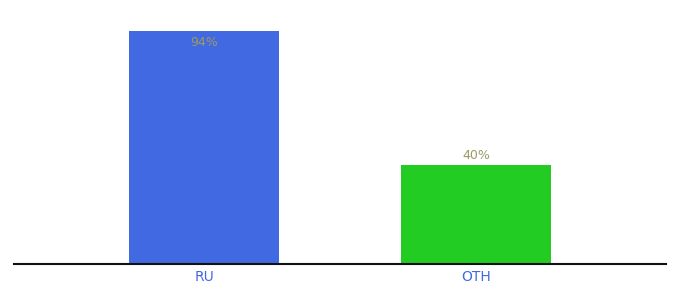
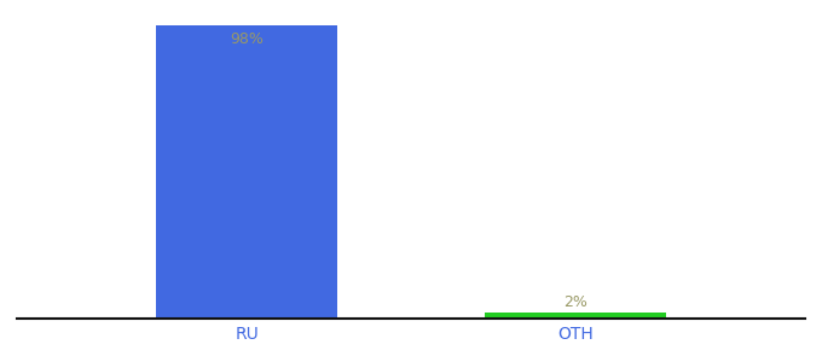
RU: 94% -> 98%
OTH: 40% -> 2%
